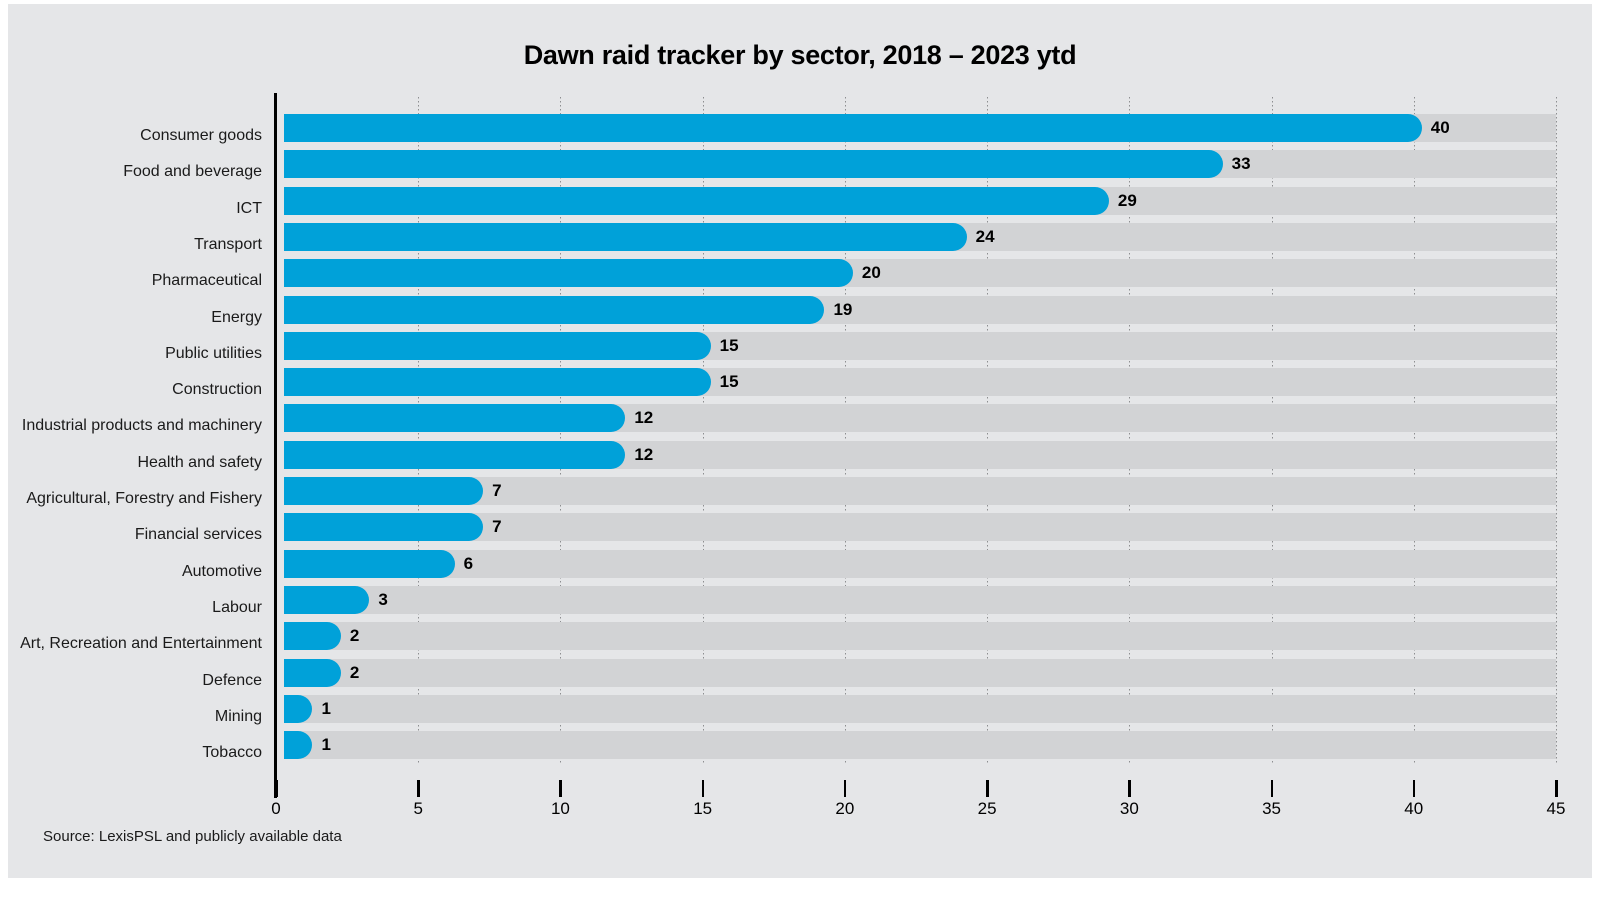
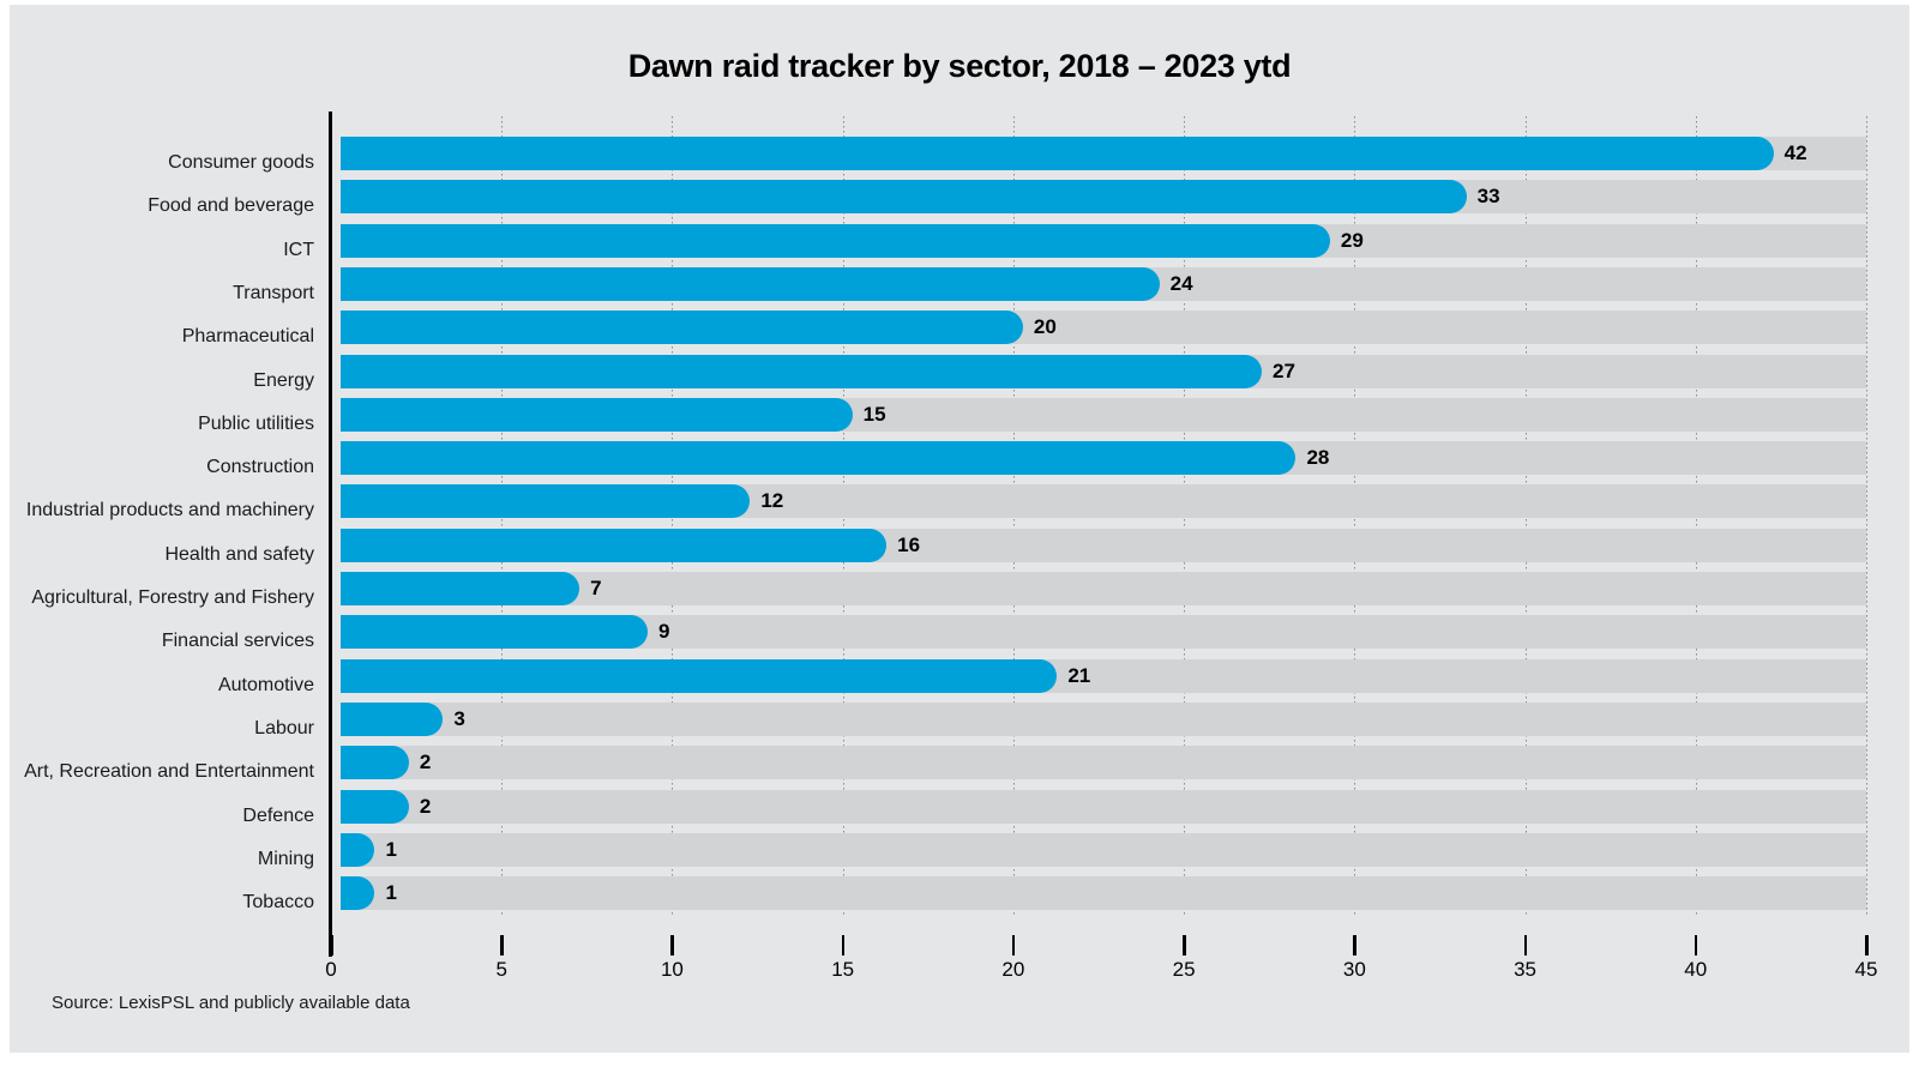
Consumer goods: 40 -> 42
Energy: 19 -> 27
Construction: 15 -> 28
Health and safety: 12 -> 16
Financial services: 7 -> 9
Automotive: 6 -> 21
